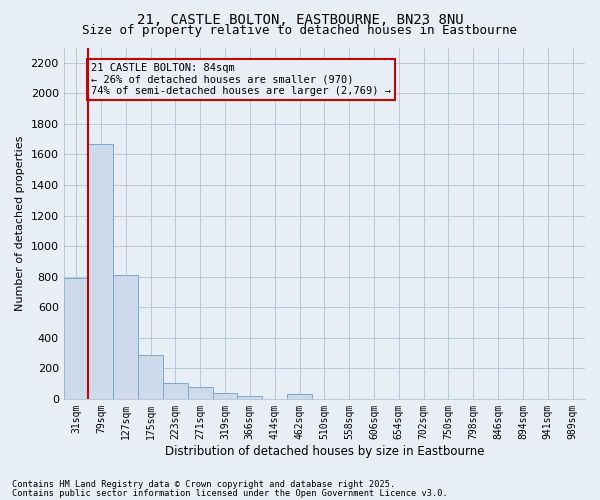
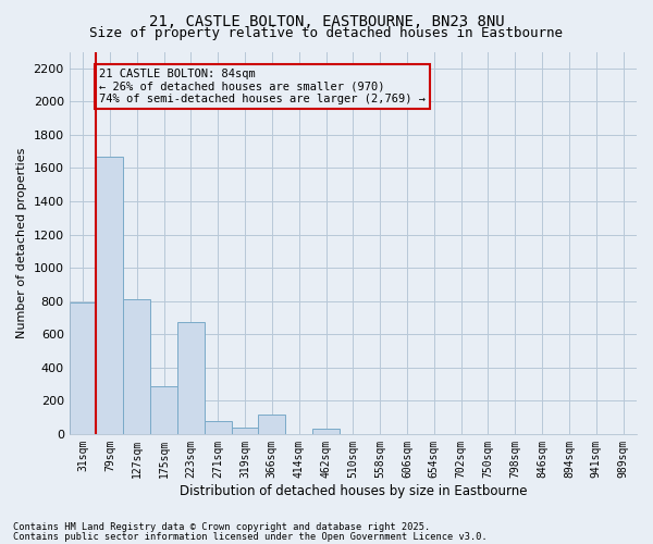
223sqm: 100 -> 670
366sqm: 20 -> 120
